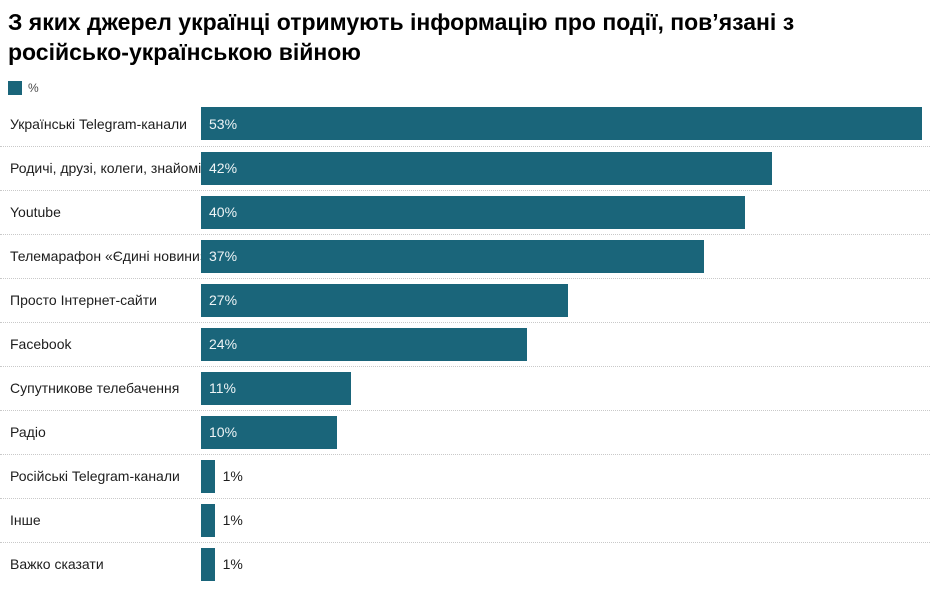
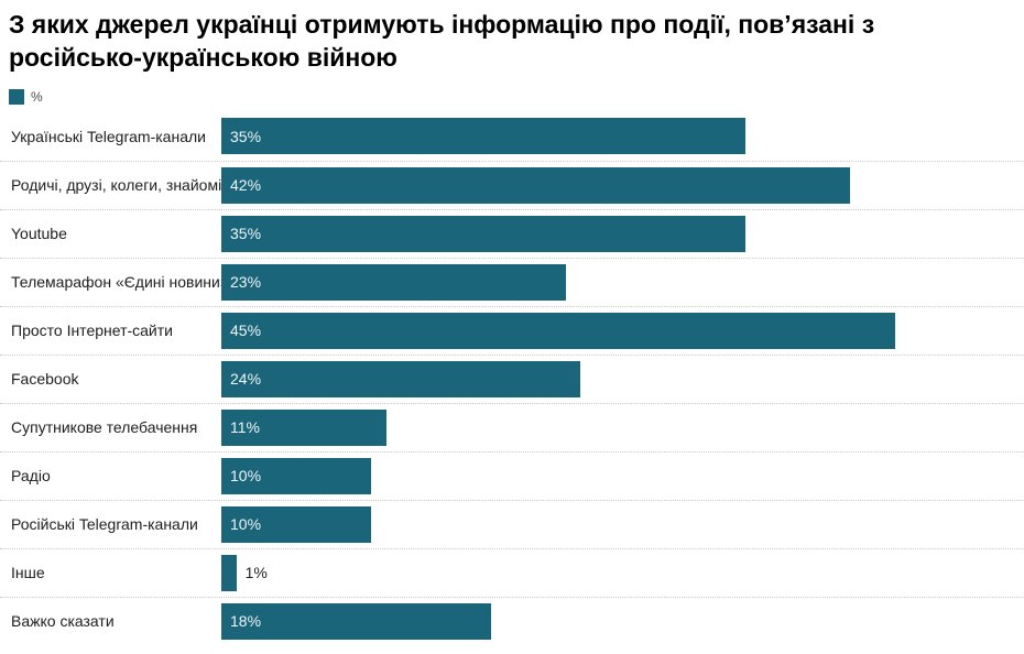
Українські Telegram-канали: 53% -> 35%
Youtube: 40% -> 35%
Телемарафон «Єдині новини»: 37% -> 23%
Просто Інтернет-сайти: 27% -> 45%
Російські Telegram-канали: 1% -> 10%
Важко сказати: 1% -> 18%
